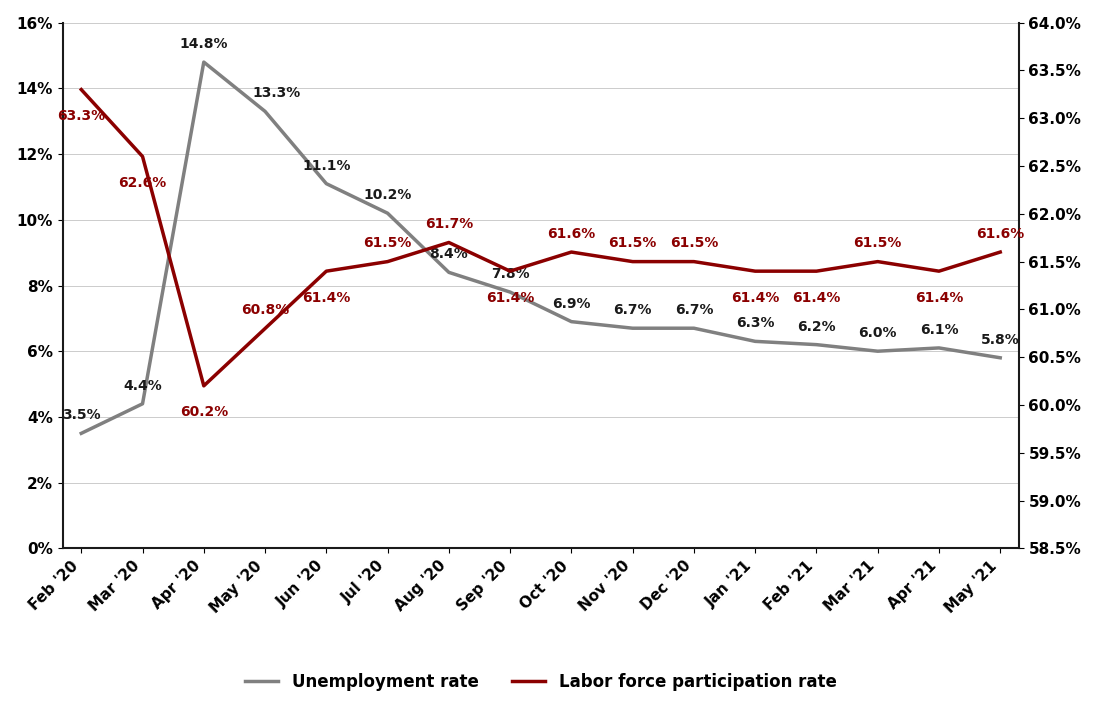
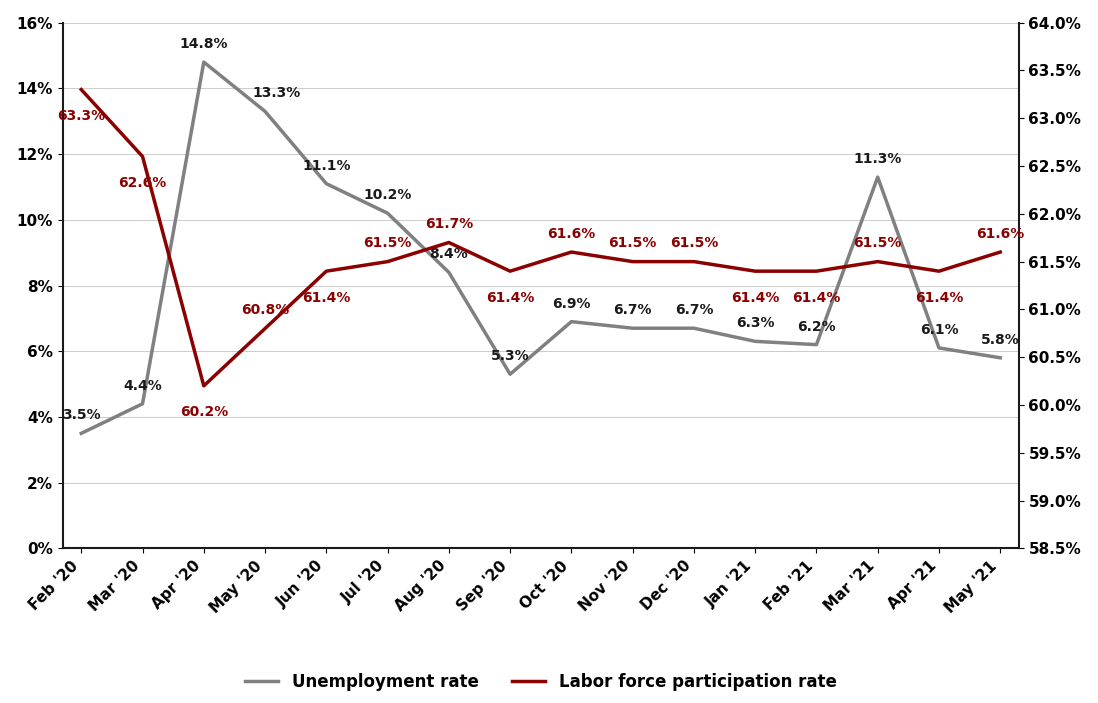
Unemployment rate/Sep '20: 7.8% -> 5.3%
Unemployment rate/Mar '21: 6.0% -> 11.3%
